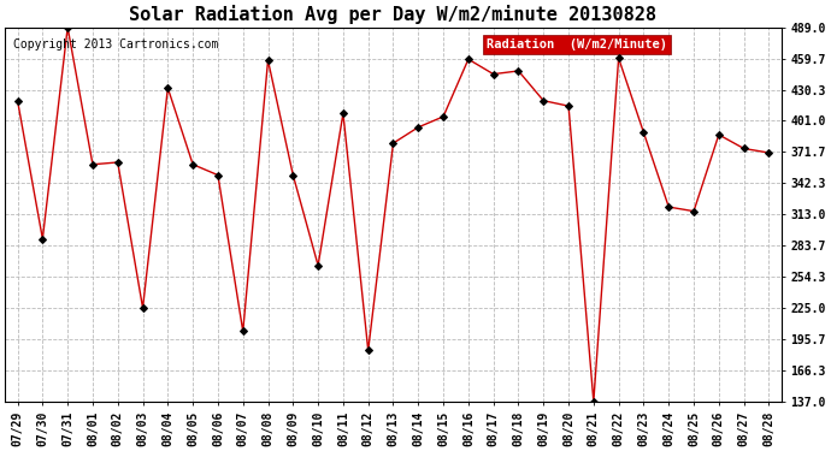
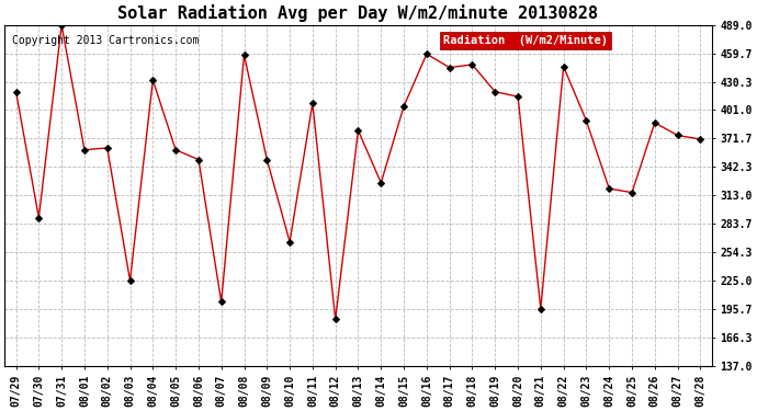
08/14: 395 -> 326
08/21: 137 -> 196
08/22: 460 -> 446
